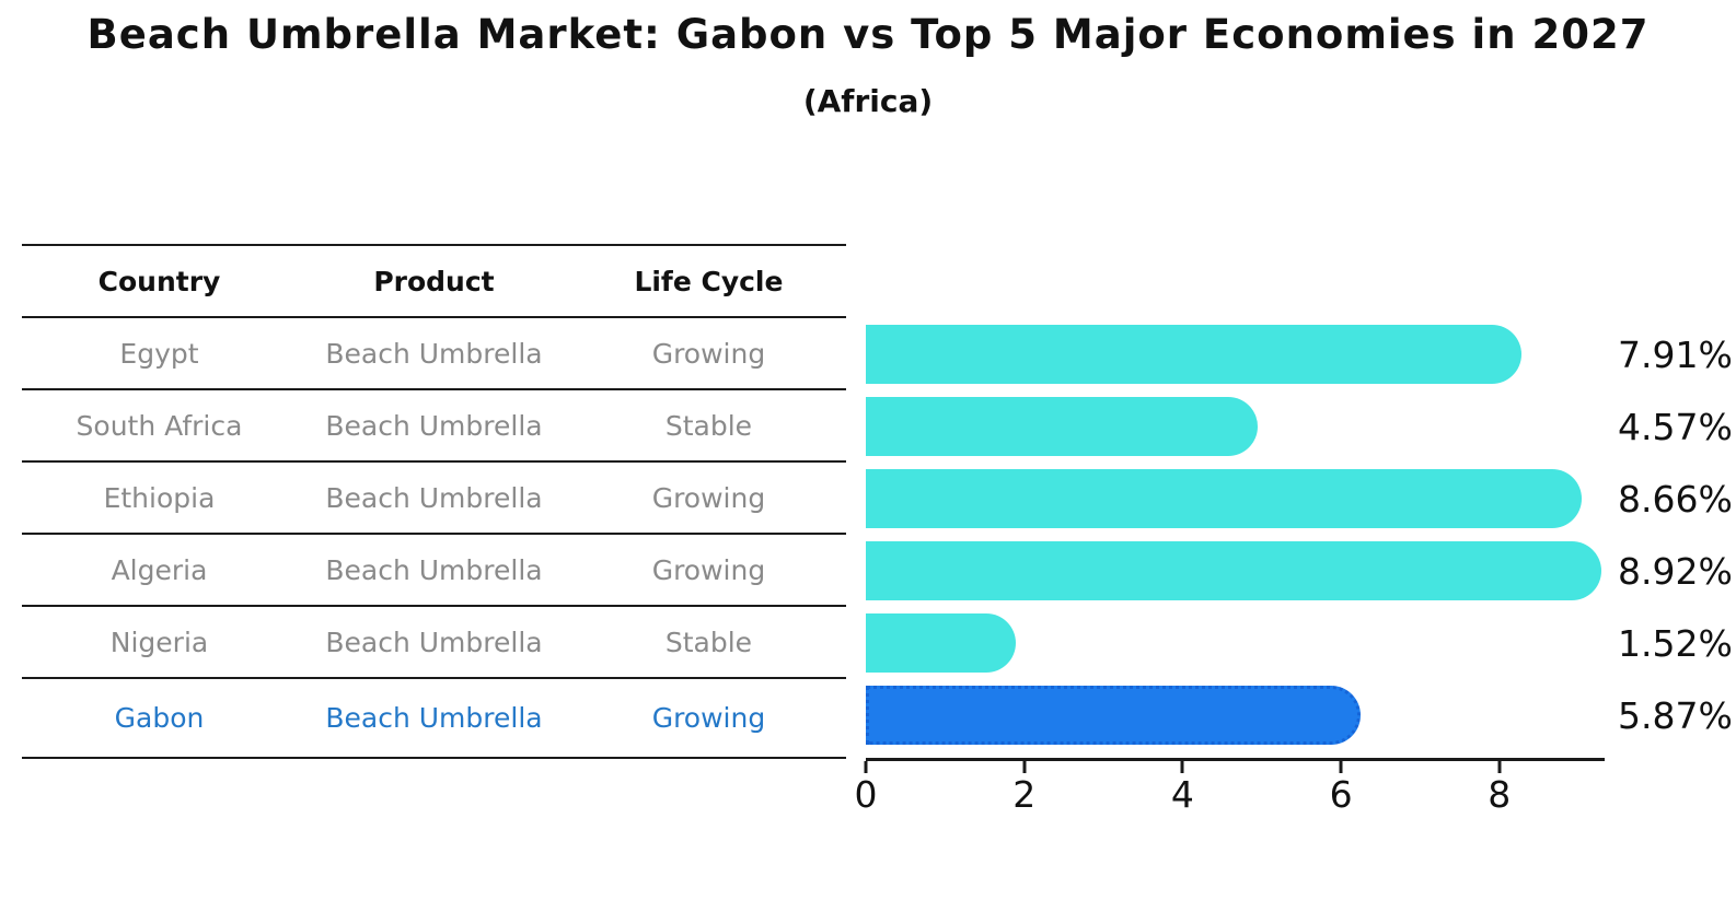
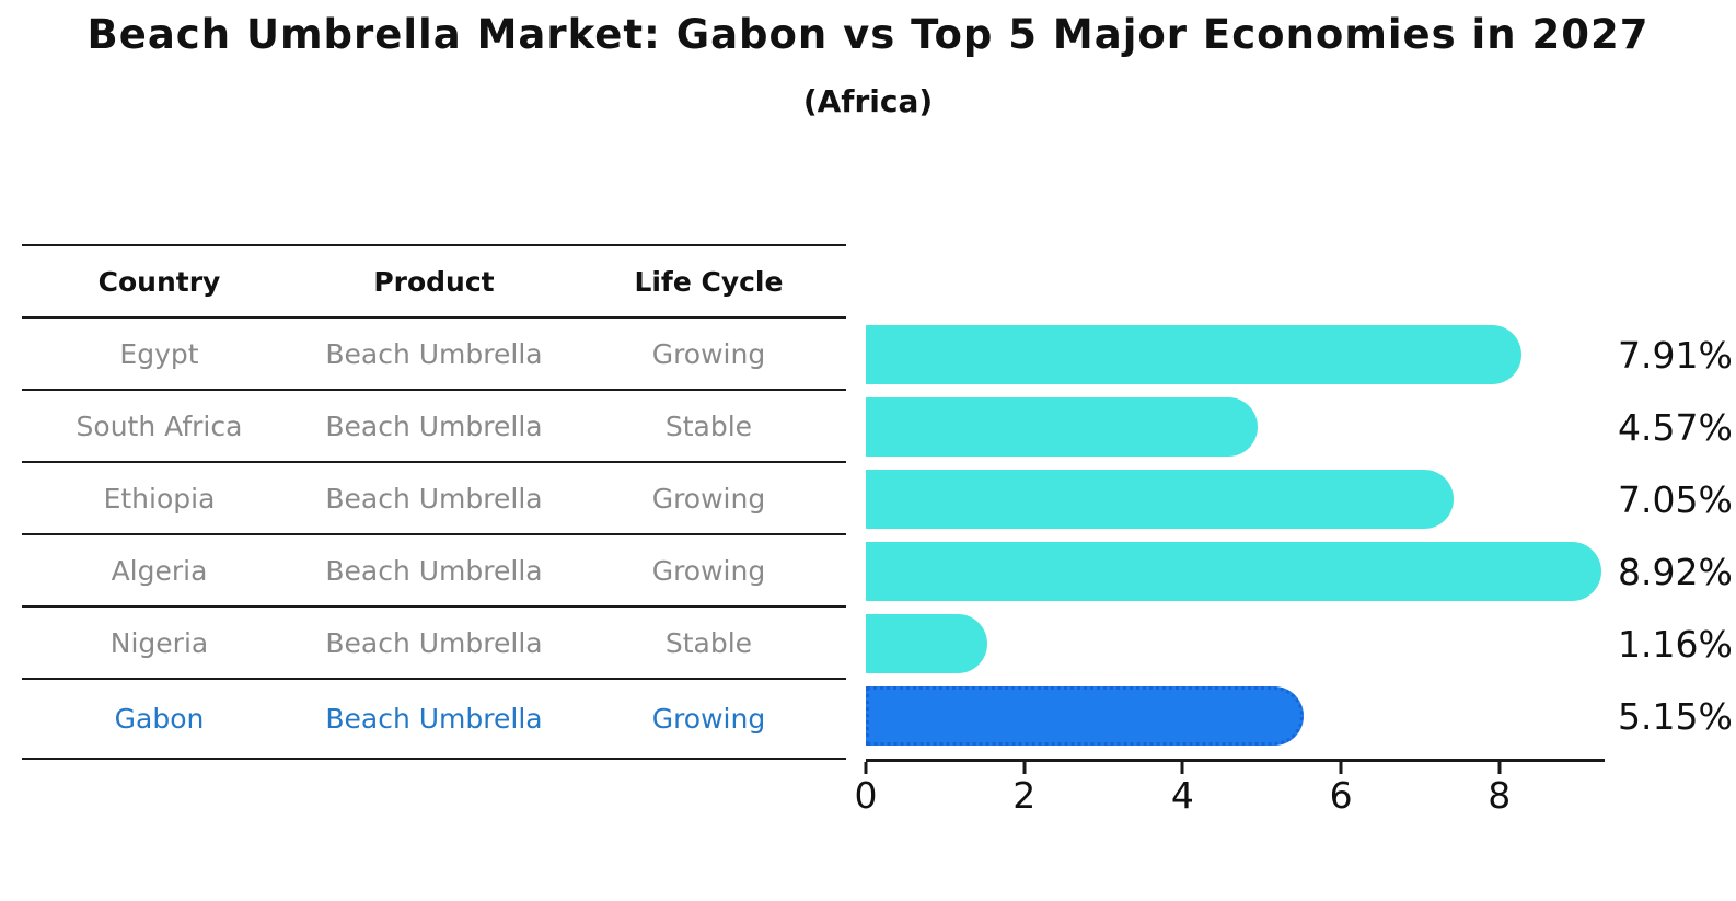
Ethiopia: 8.66% -> 7.05%
Nigeria: 1.52% -> 1.16%
Gabon: 5.87% -> 5.15%
